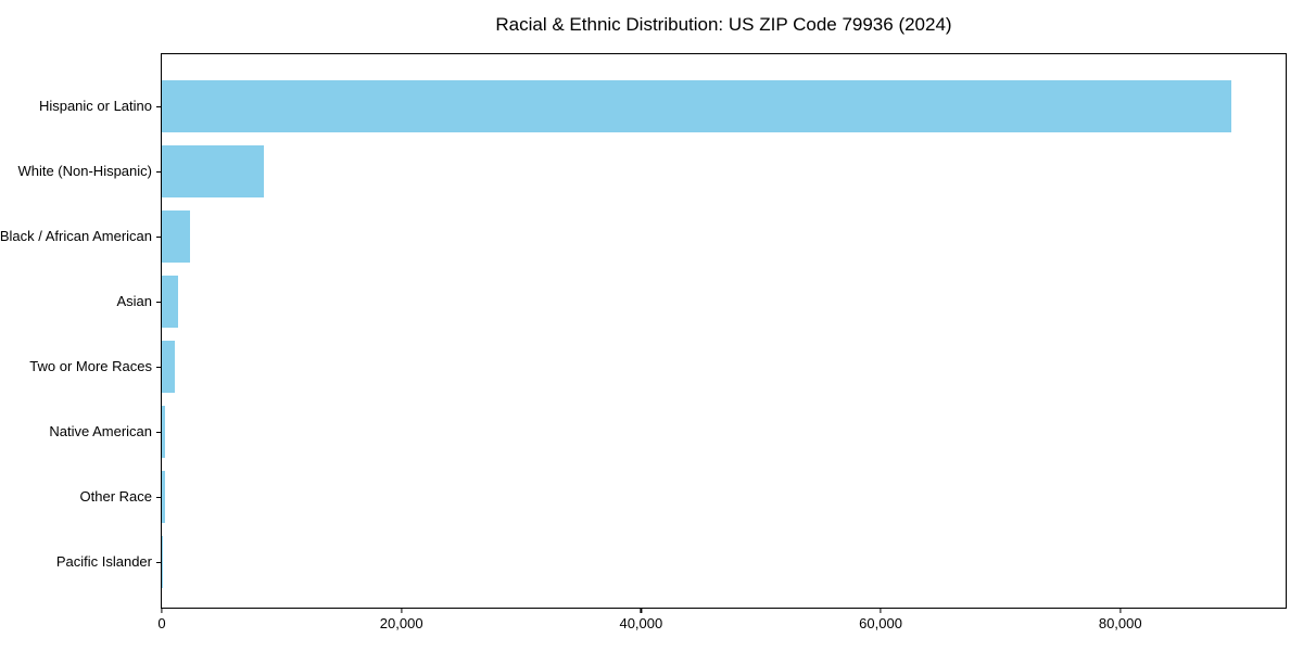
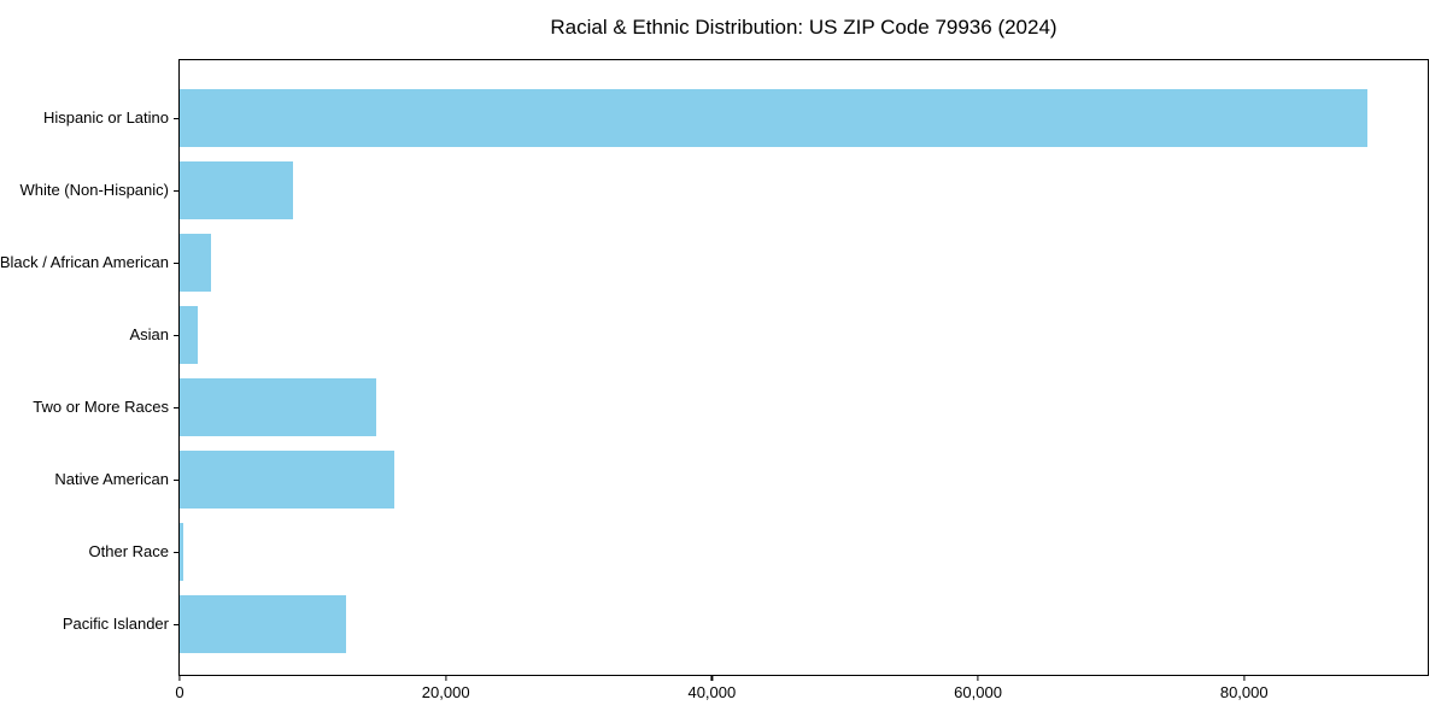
Two or More Races: 1100 -> 14800
Native American: 300 -> 16100
Pacific Islander: 100 -> 12500
